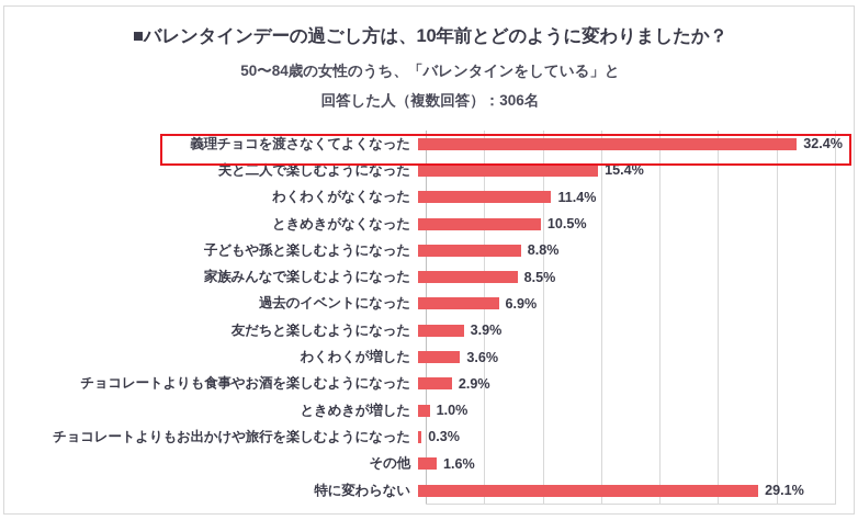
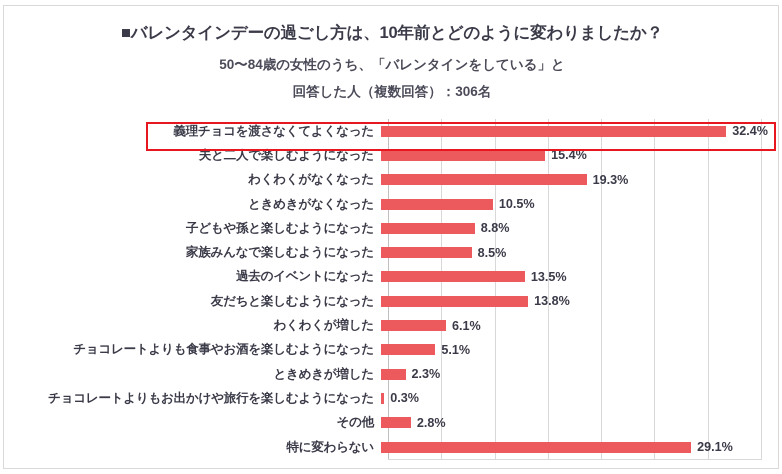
わくわくがなくなった: 11.4% -> 19.3%
過去のイベントになった: 6.9% -> 13.5%
友だちと楽しむようになった: 3.9% -> 13.8%
わくわくが増した: 3.6% -> 6.1%
チョコレートよりも食事やお酒を楽しむようになった: 2.9% -> 5.1%
ときめきが増した: 1.0% -> 2.3%
その他: 1.6% -> 2.8%
